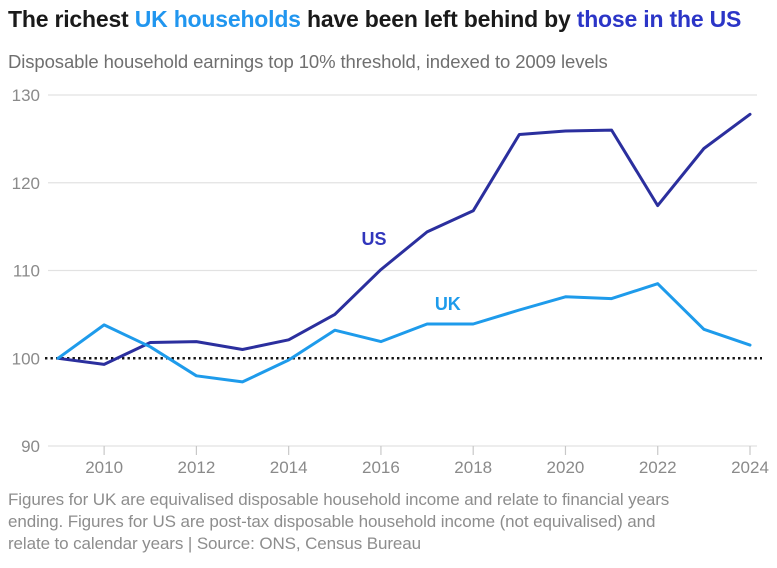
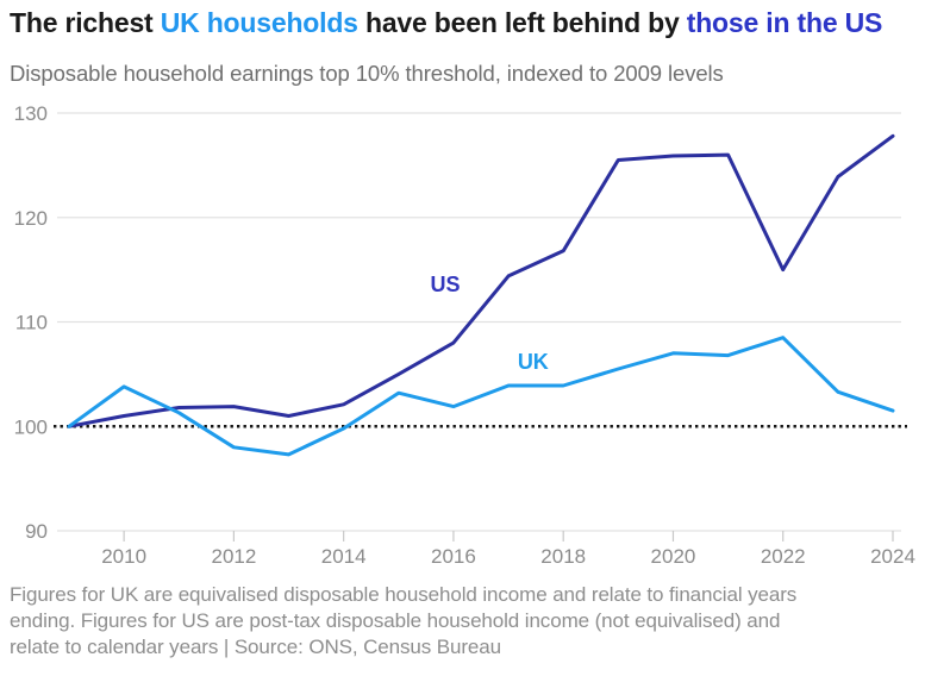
US/2010: 99 -> 101
US/2016: 110 -> 108
US/2022: 117 -> 115
